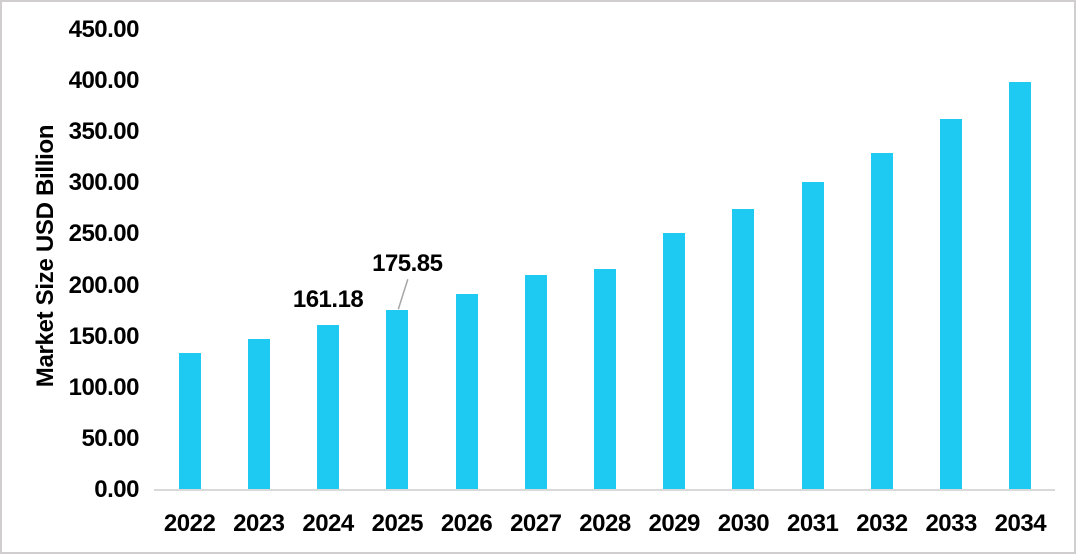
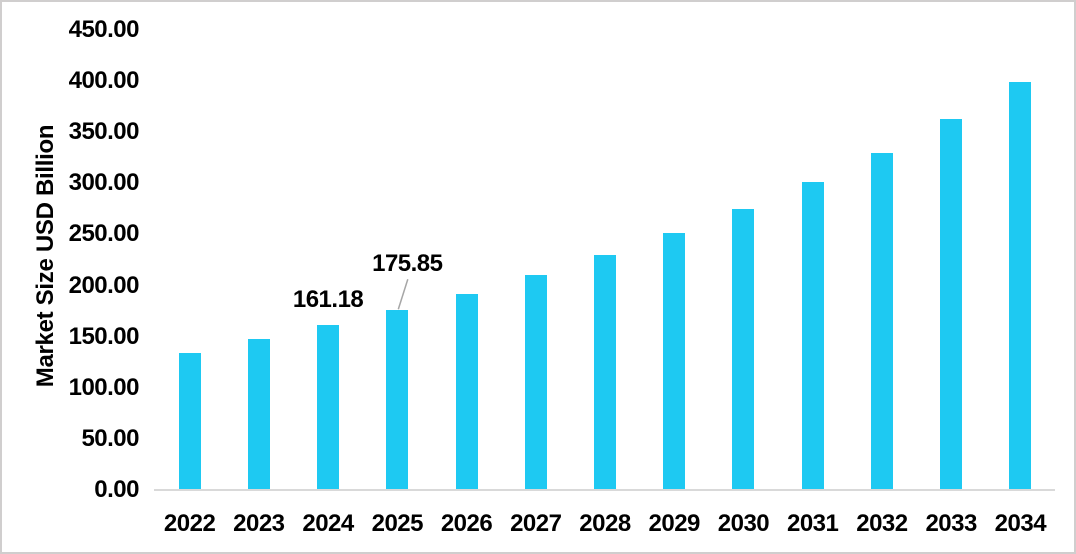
2028: 216 -> 230
